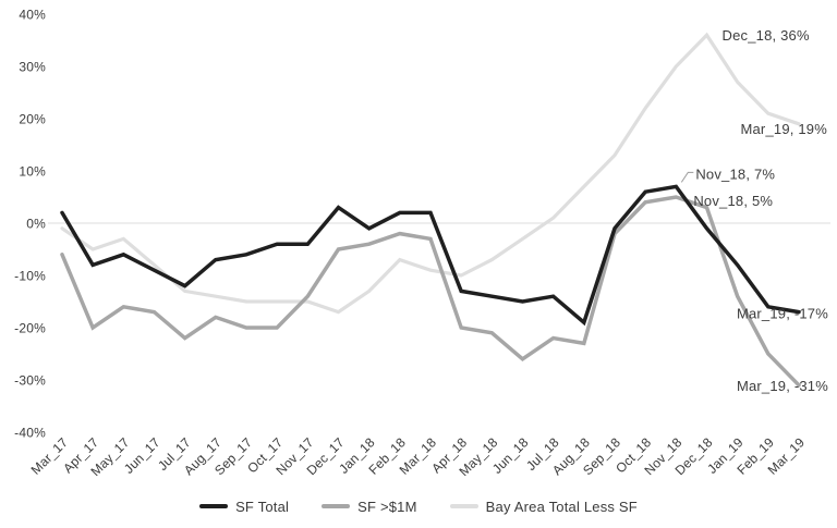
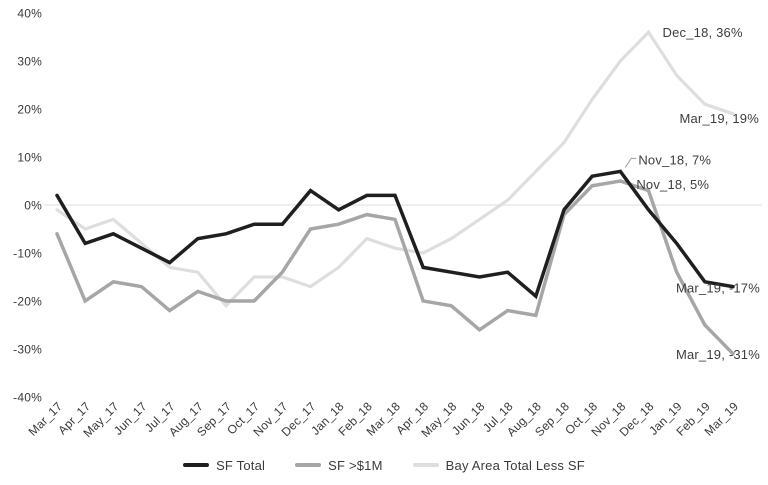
Bay Area Total Less SF/Sep_17: -15% -> -21%
